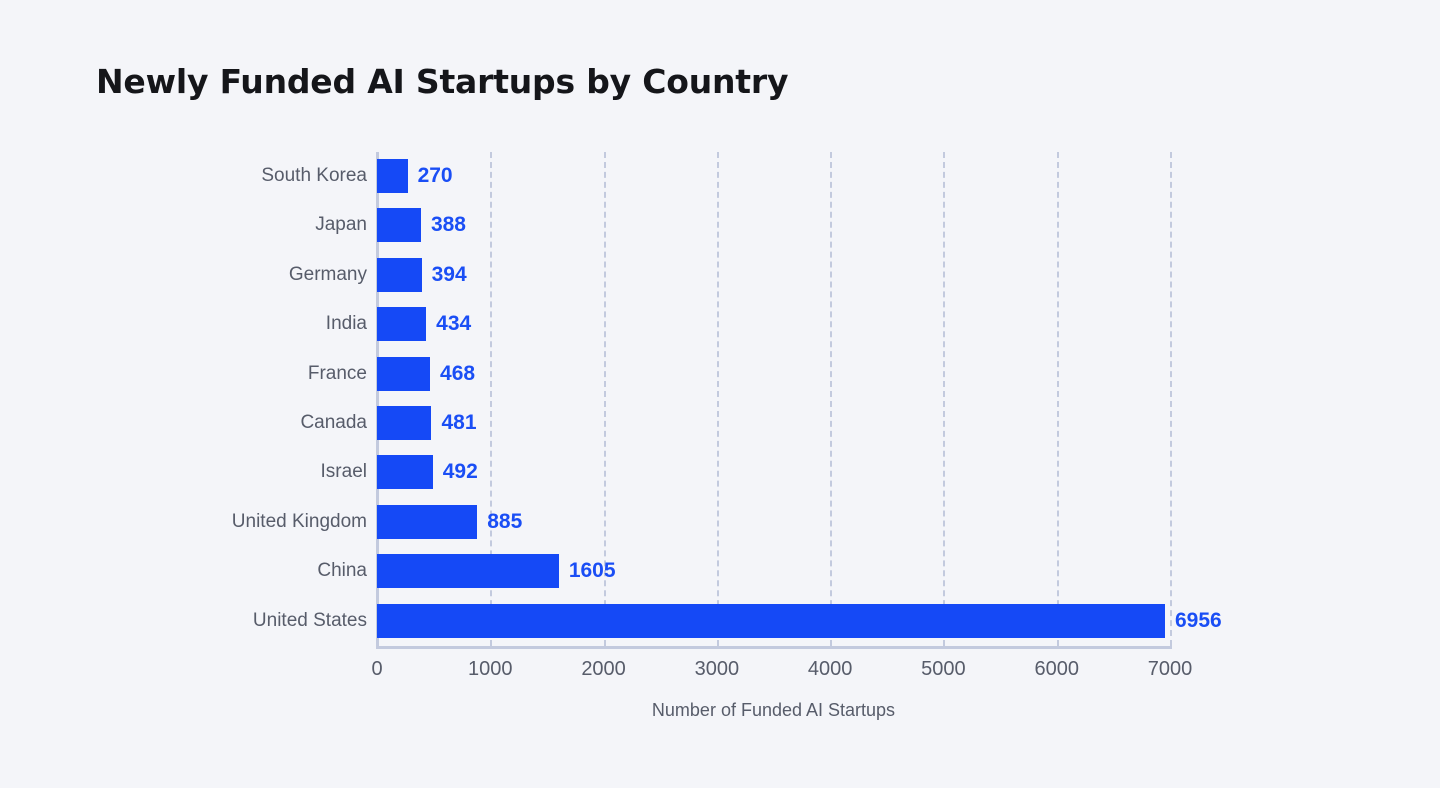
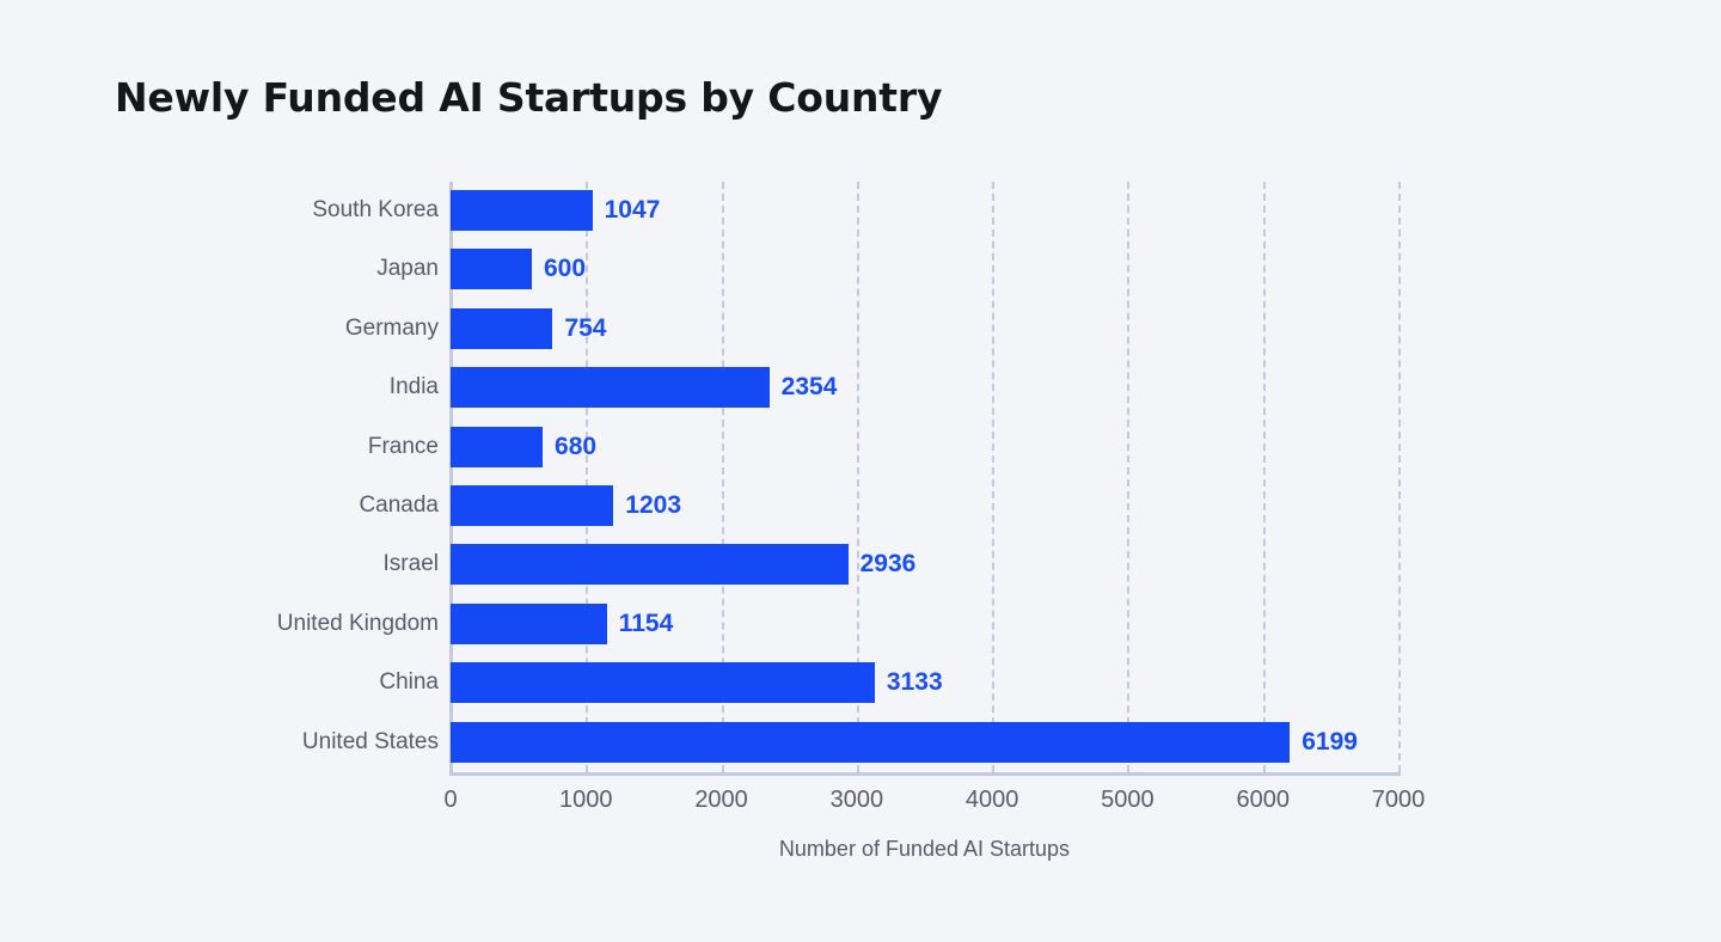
South Korea: 270 -> 1047
Japan: 388 -> 600
Germany: 394 -> 754
India: 434 -> 2354
France: 468 -> 680
Canada: 481 -> 1203
Israel: 492 -> 2936
United Kingdom: 885 -> 1154
China: 1605 -> 3133
United States: 6956 -> 6199
